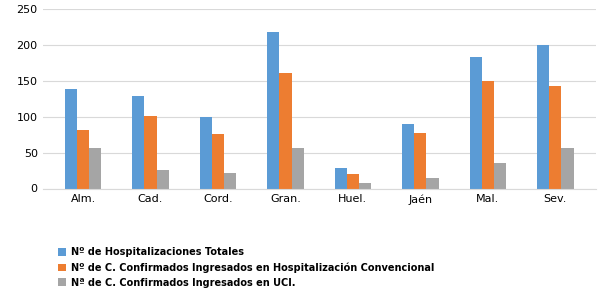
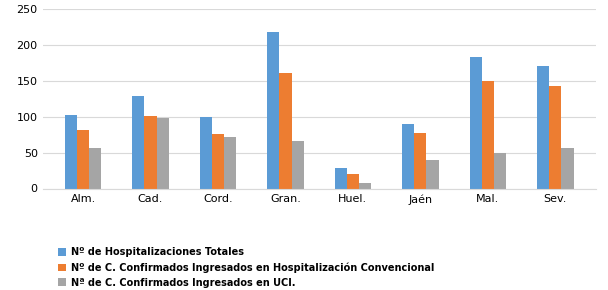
Nº de Hospitalizaciones Totales/Alm.: 138 -> 102
Nª de C. Confirmados Ingresados en UCI./Cad.: 26 -> 98
Nª de C. Confirmados Ingresados en UCI./Cord.: 22 -> 72
Nª de C. Confirmados Ingresados en UCI./Gran.: 56 -> 66
Nª de C. Confirmados Ingresados en UCI./Jaén: 14 -> 40
Nª de C. Confirmados Ingresados en UCI./Mal.: 35 -> 50
Nº de Hospitalizaciones Totales/Sev.: 199 -> 170
